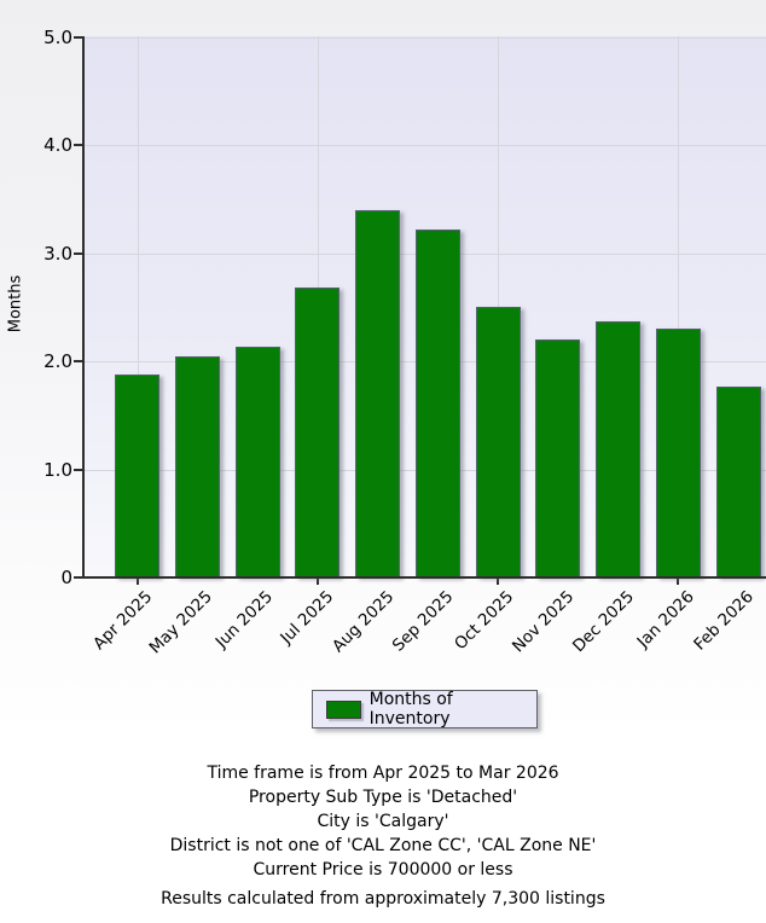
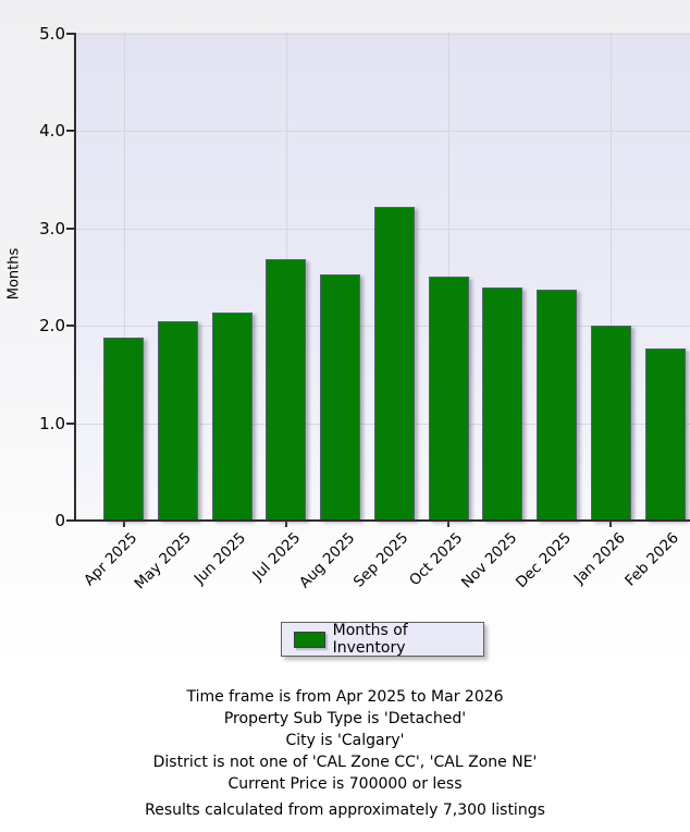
Aug 2025: 3.4 -> 2.5
Nov 2025: 2.2 -> 2.4
Jan 2026: 2.3 -> 2.0
